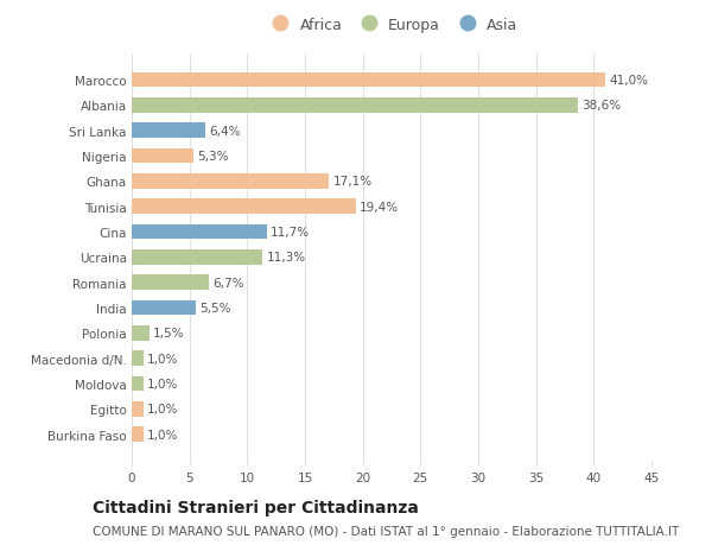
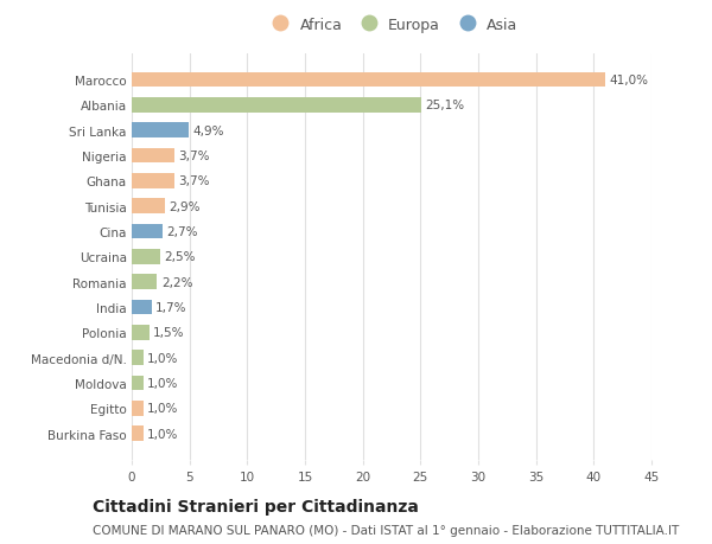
Albania: 38,6% -> 25,1%
Sri Lanka: 6,4% -> 4,9%
Nigeria: 5,3% -> 3,7%
Ghana: 17,1% -> 3,7%
Tunisia: 19,4% -> 2,9%
Cina: 11,7% -> 2,7%
Ucraina: 11,3% -> 2,5%
Romania: 6,7% -> 2,2%
India: 5,5% -> 1,7%
